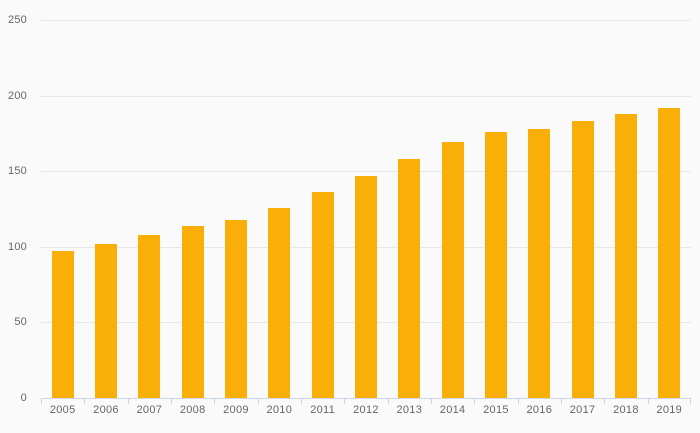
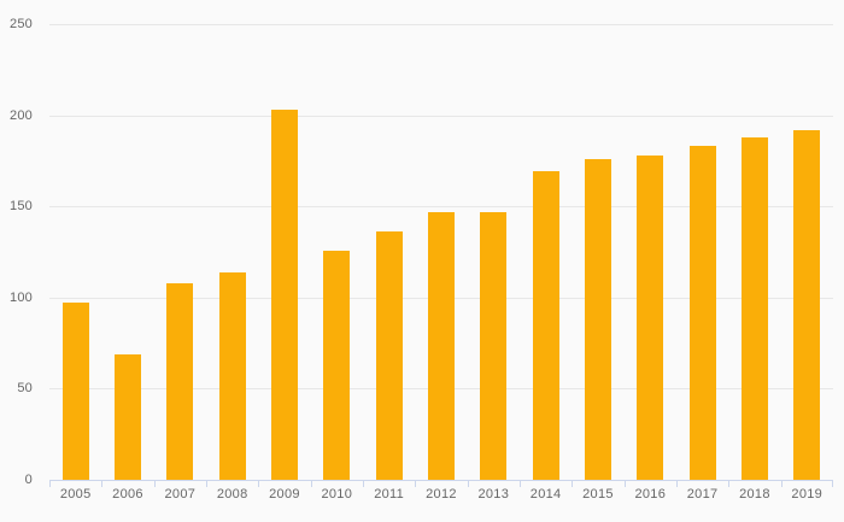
2006: 102 -> 69
2009: 118 -> 203
2013: 158 -> 147
